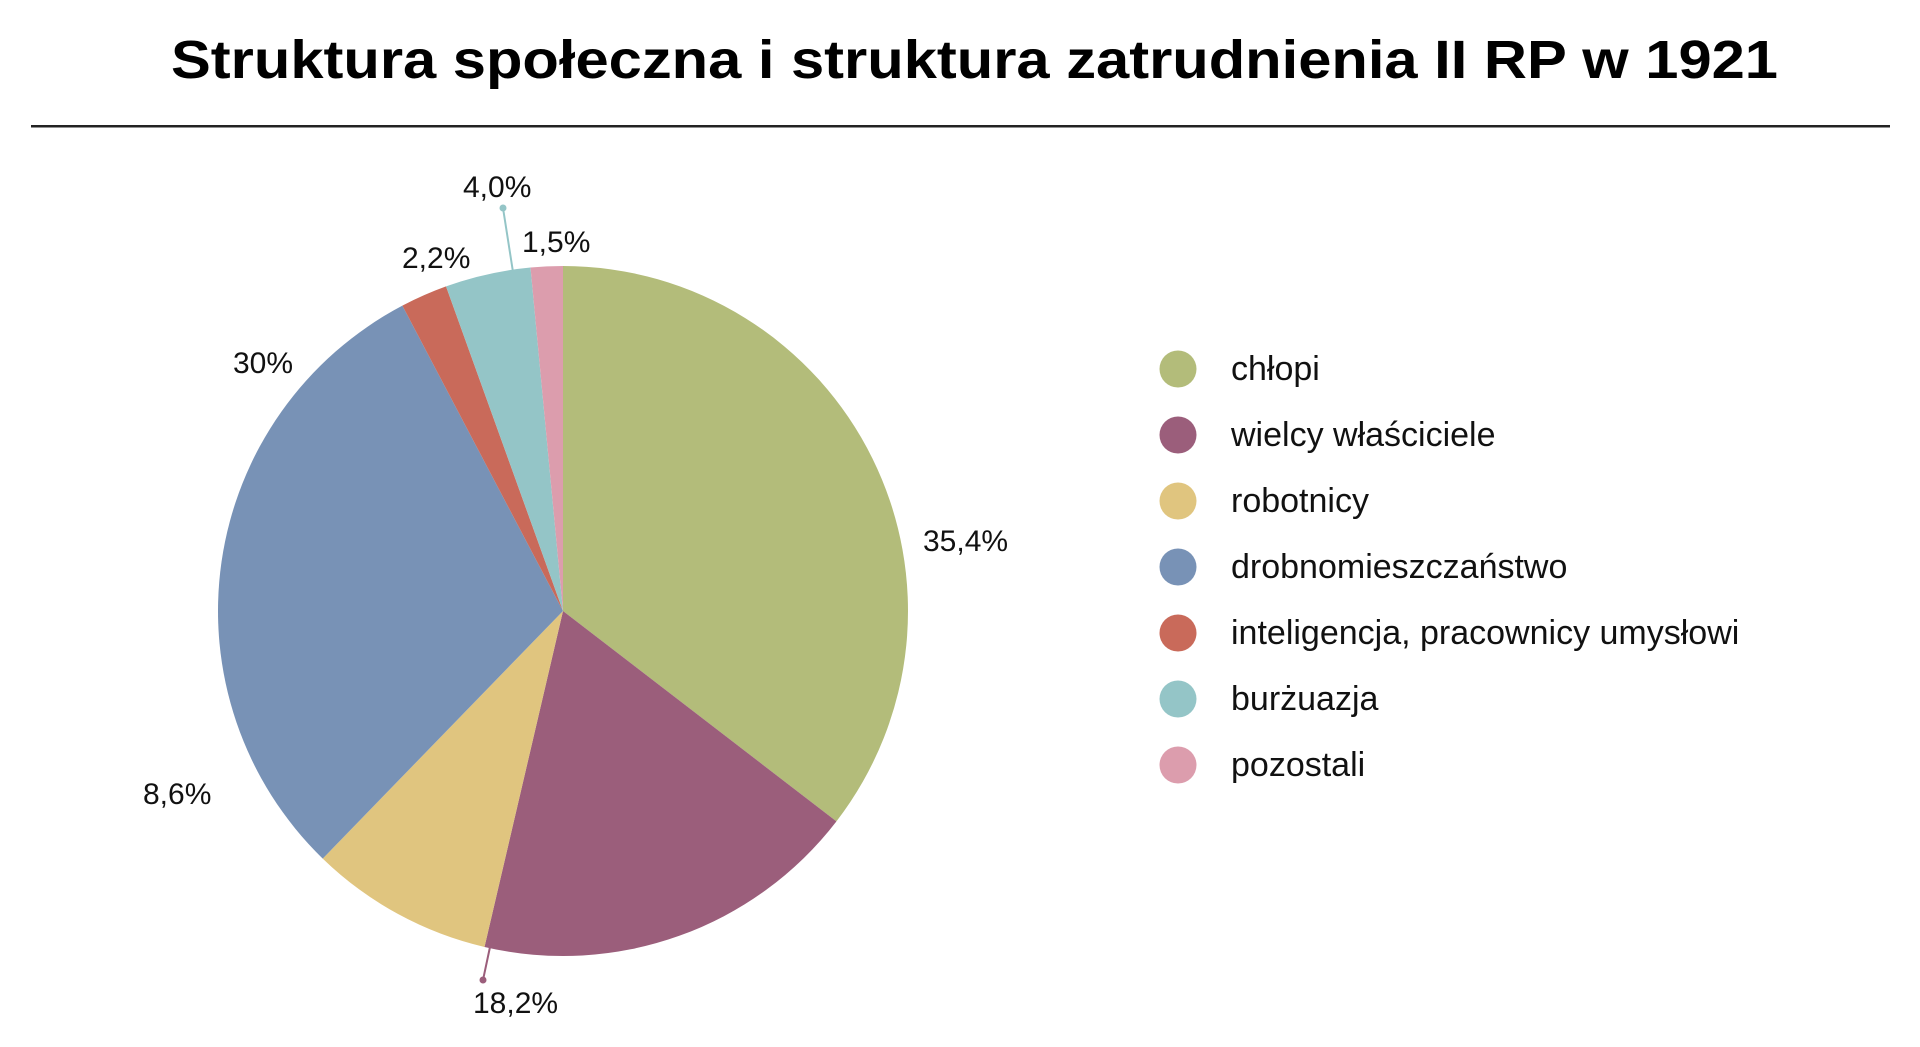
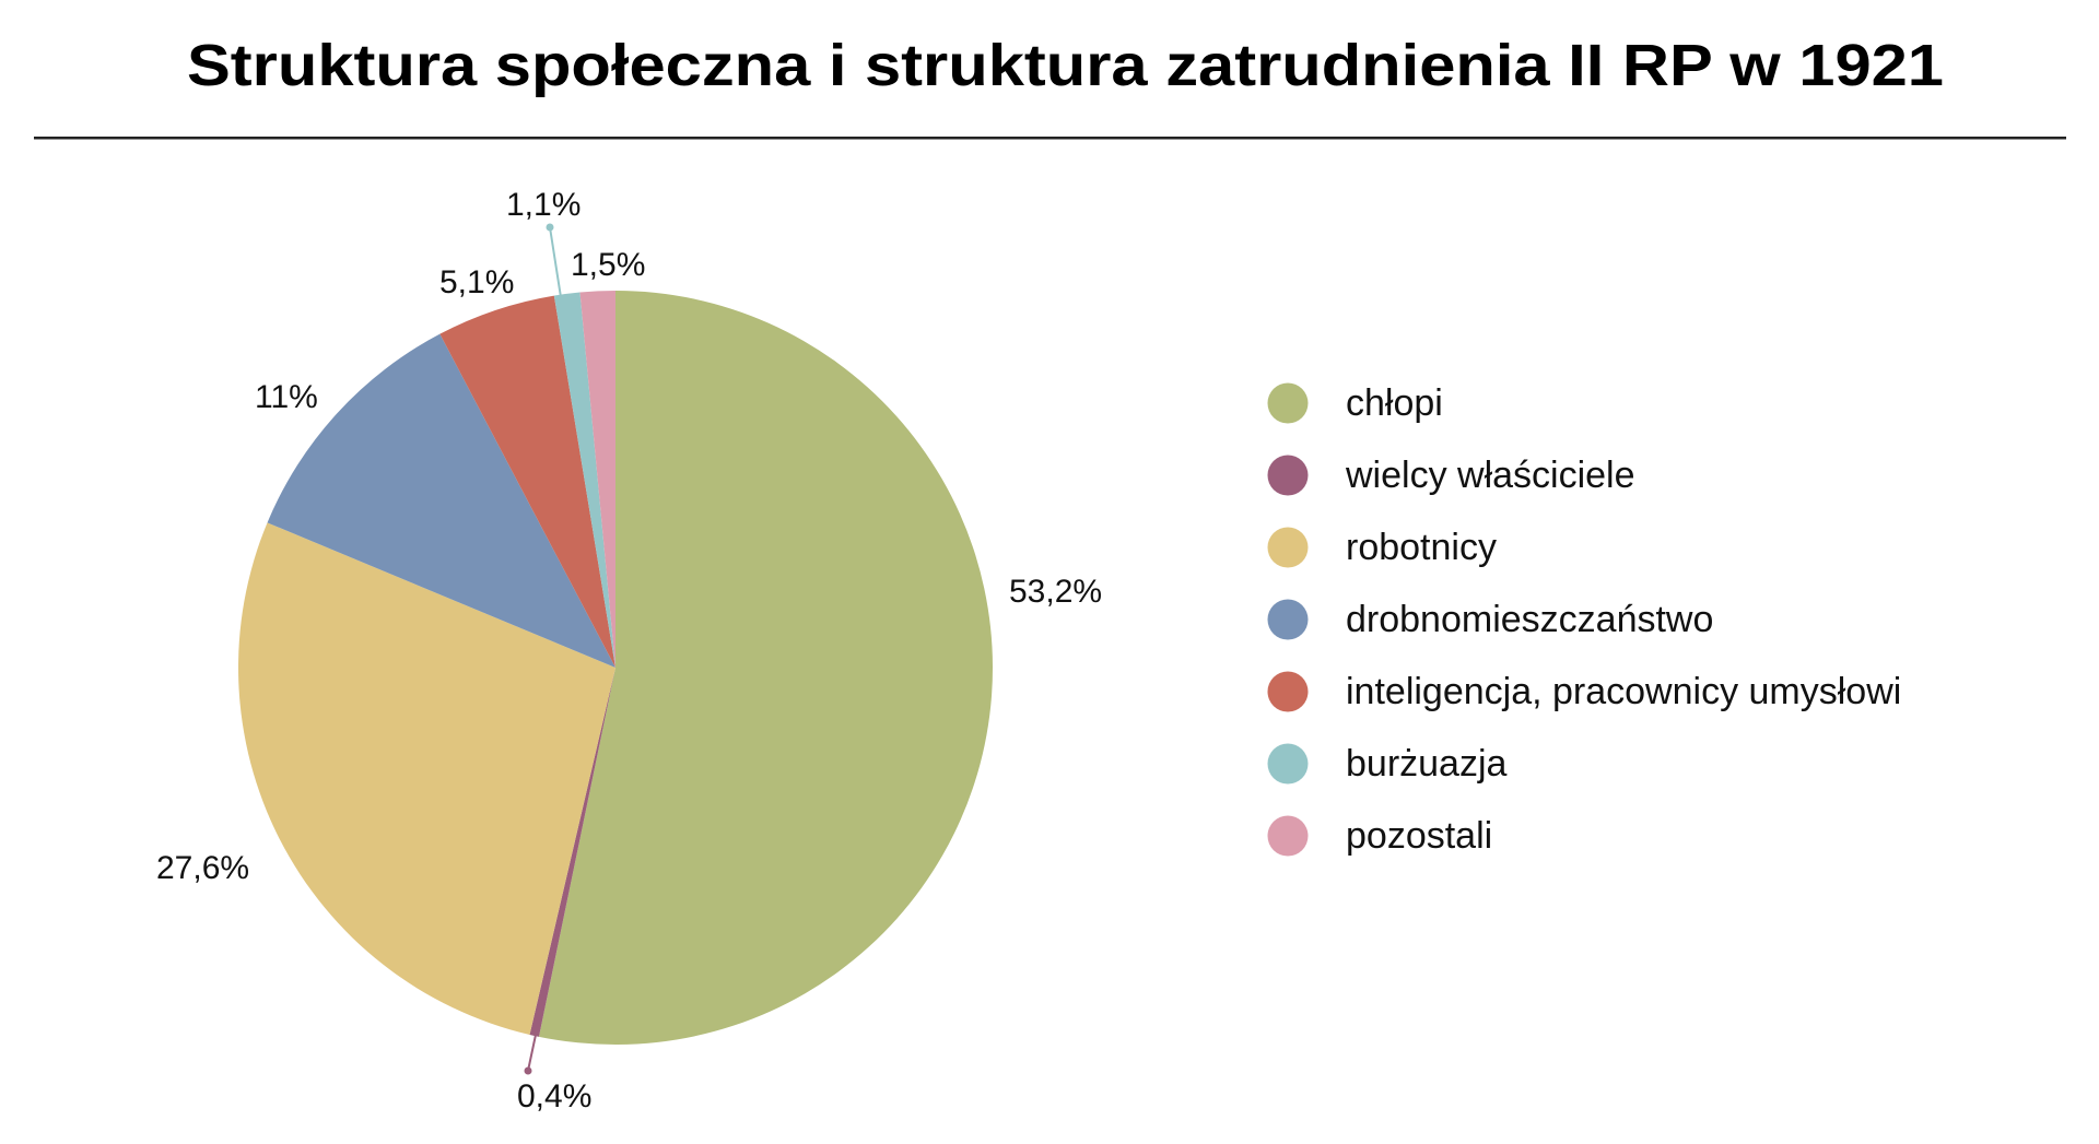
chłopi: 35,4% -> 53,2%
wielcy właściciele: 18,2% -> 0,4%
robotnicy: 8,6% -> 27,6%
drobnomieszczaństwo: 30% -> 11%
inteligencja, pracownicy umysłowi: 2,2% -> 5,1%
burżuazja: 4,0% -> 1,1%
